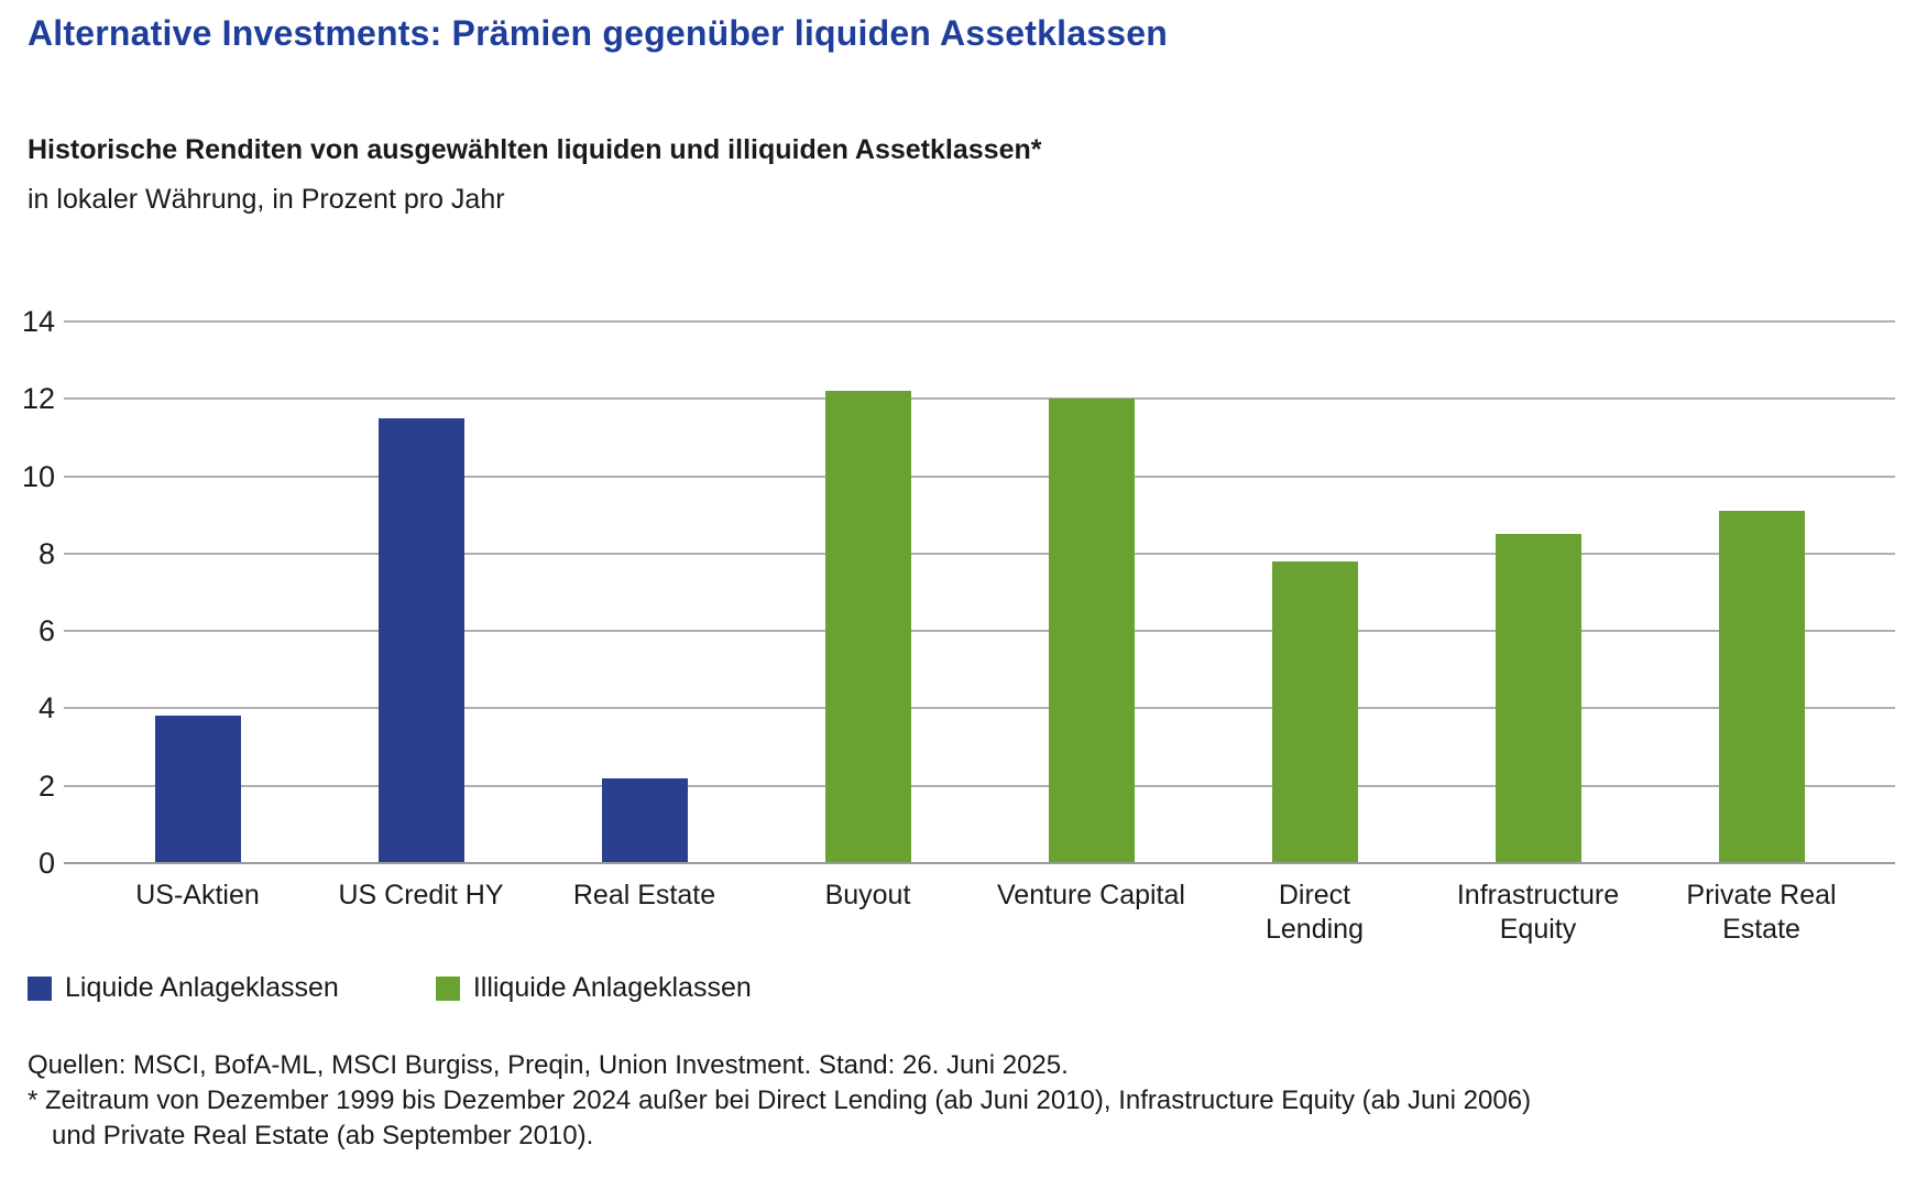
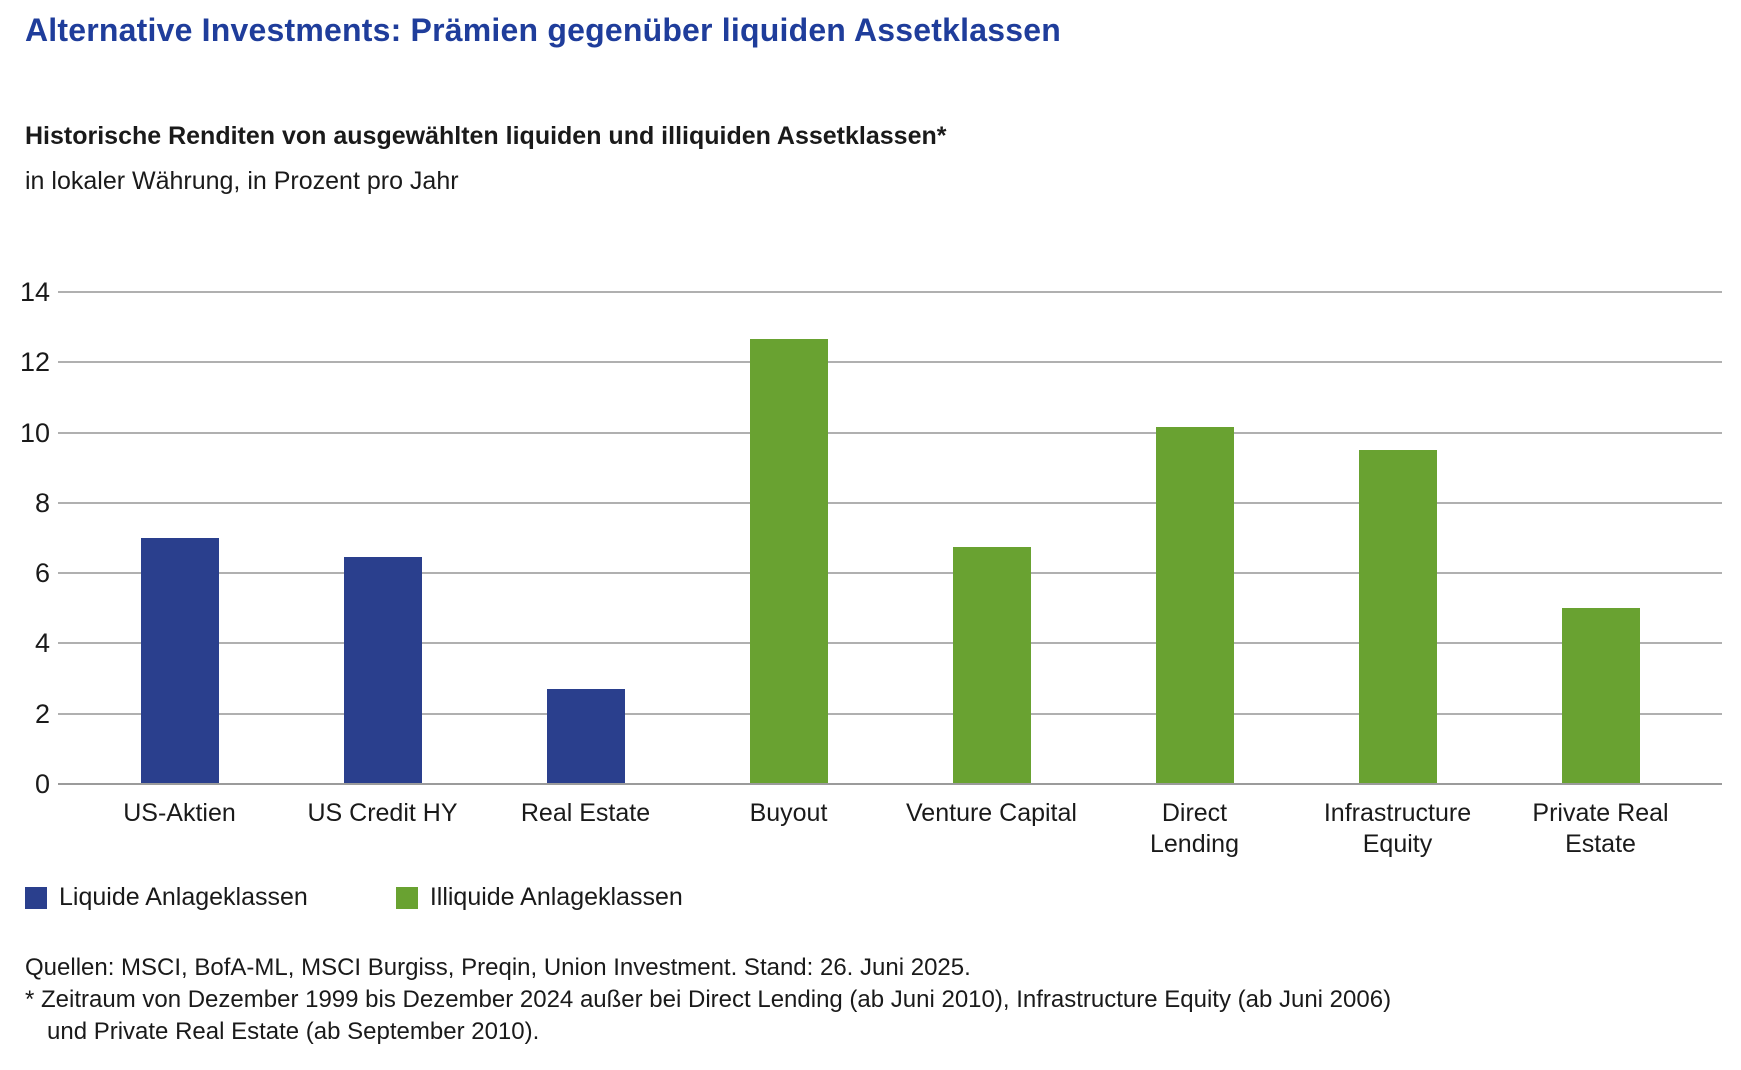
US-Aktien: 3.8 -> 7.0
US Credit HY: 11.5 -> 6.5
Real Estate: 2.2 -> 2.7
Buyout: 12.2 -> 12.7
Venture Capital: 12.0 -> 6.8
Direct Lending: 7.8 -> 10.2
Infrastructure Equity: 8.5 -> 9.5
Private Real Estate: 9.1 -> 5.0
